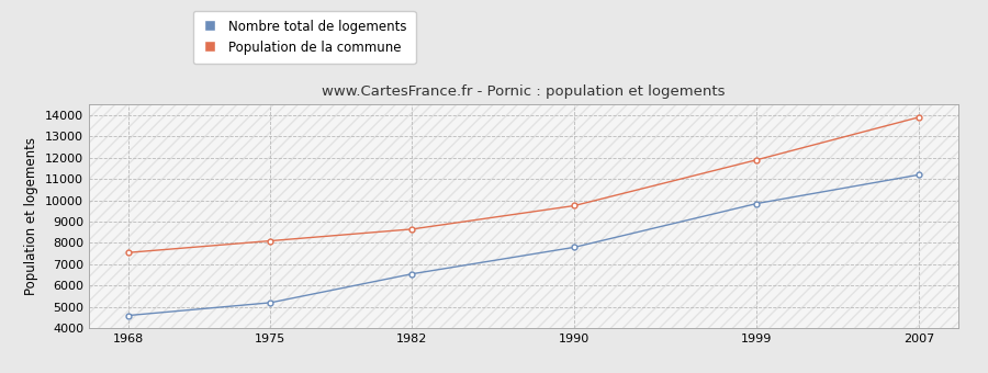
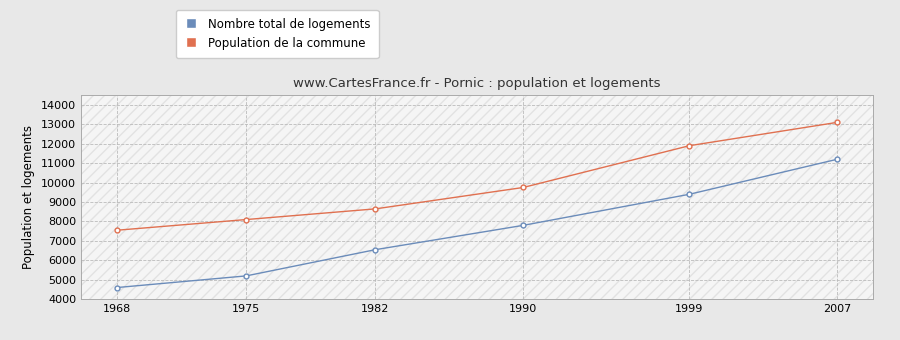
Nombre total de logements/1999: 9800 -> 9400
Population de la commune/2007: 13900 -> 13100
